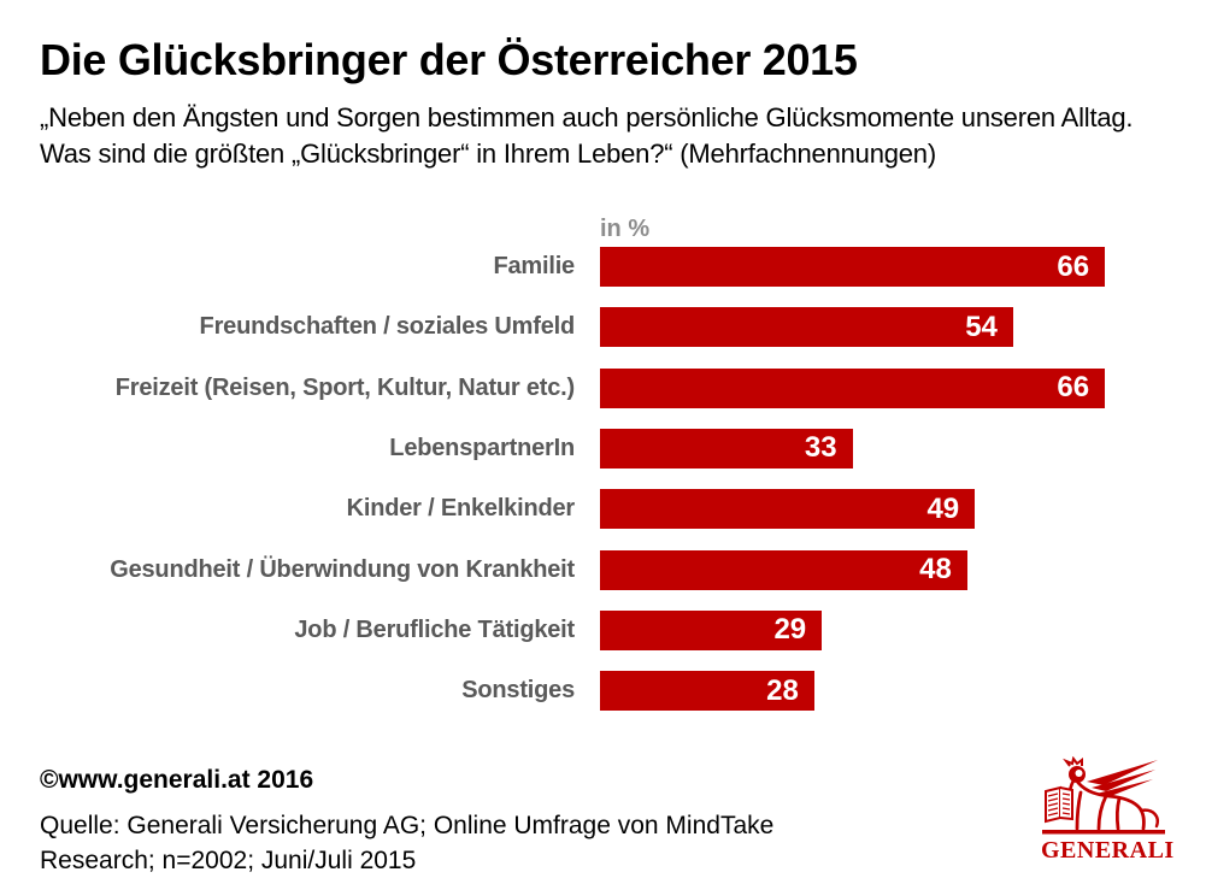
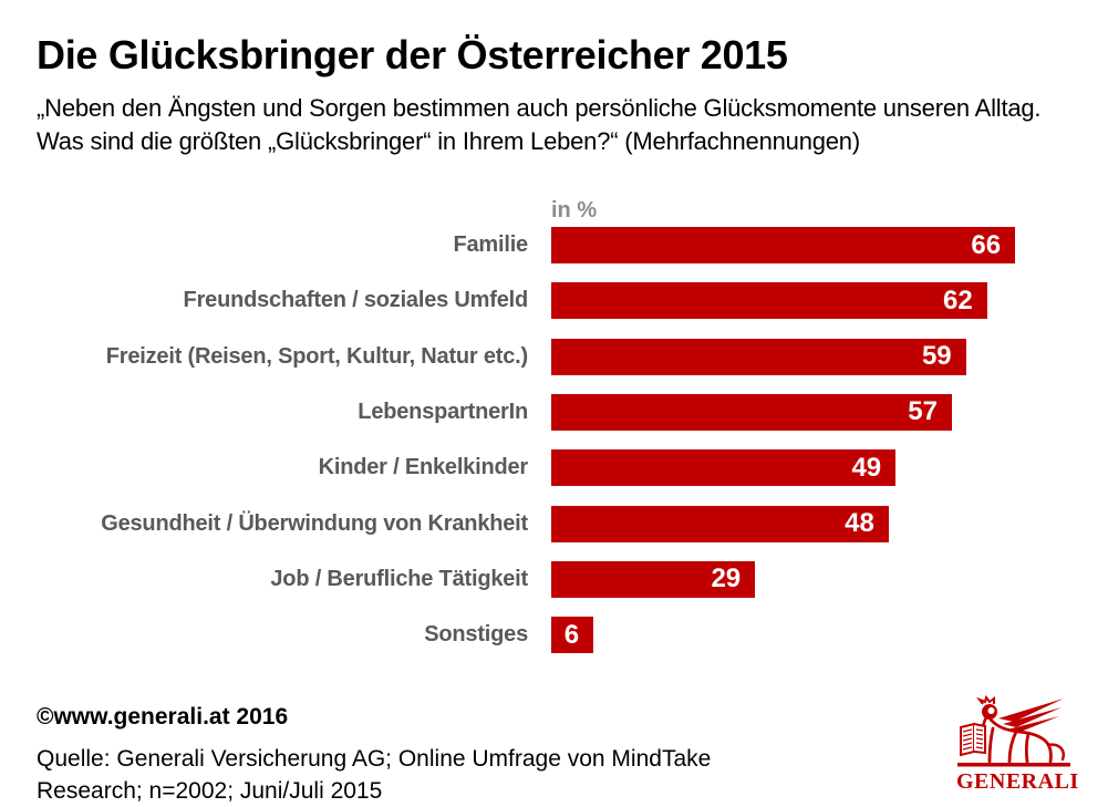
Freundschaften / soziales Umfeld: 54 -> 62
Freizeit (Reisen, Sport, Kultur, Natur etc.): 66 -> 59
LebenspartnerIn: 33 -> 57
Sonstiges: 28 -> 6
